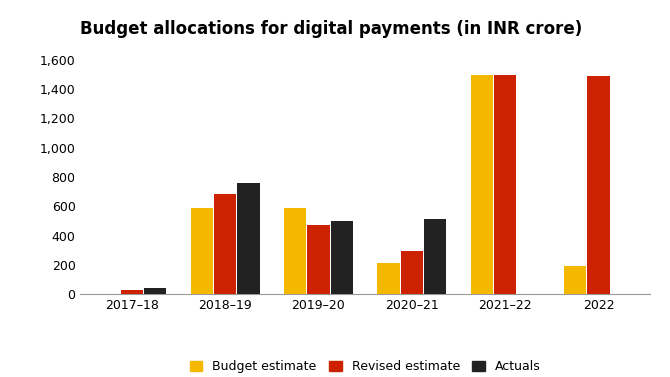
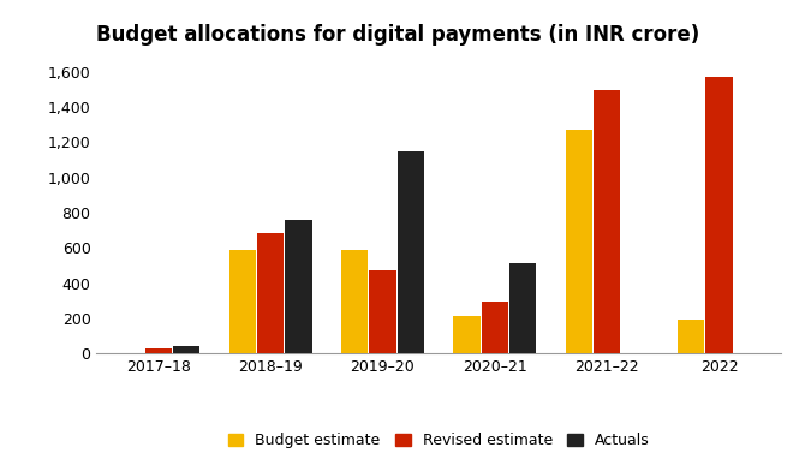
Actuals/2019–20: 500 -> 1,150
Budget estimate/2021–22: 1,500 -> 1,270
Revised estimate/2022: 1,490 -> 1,570
